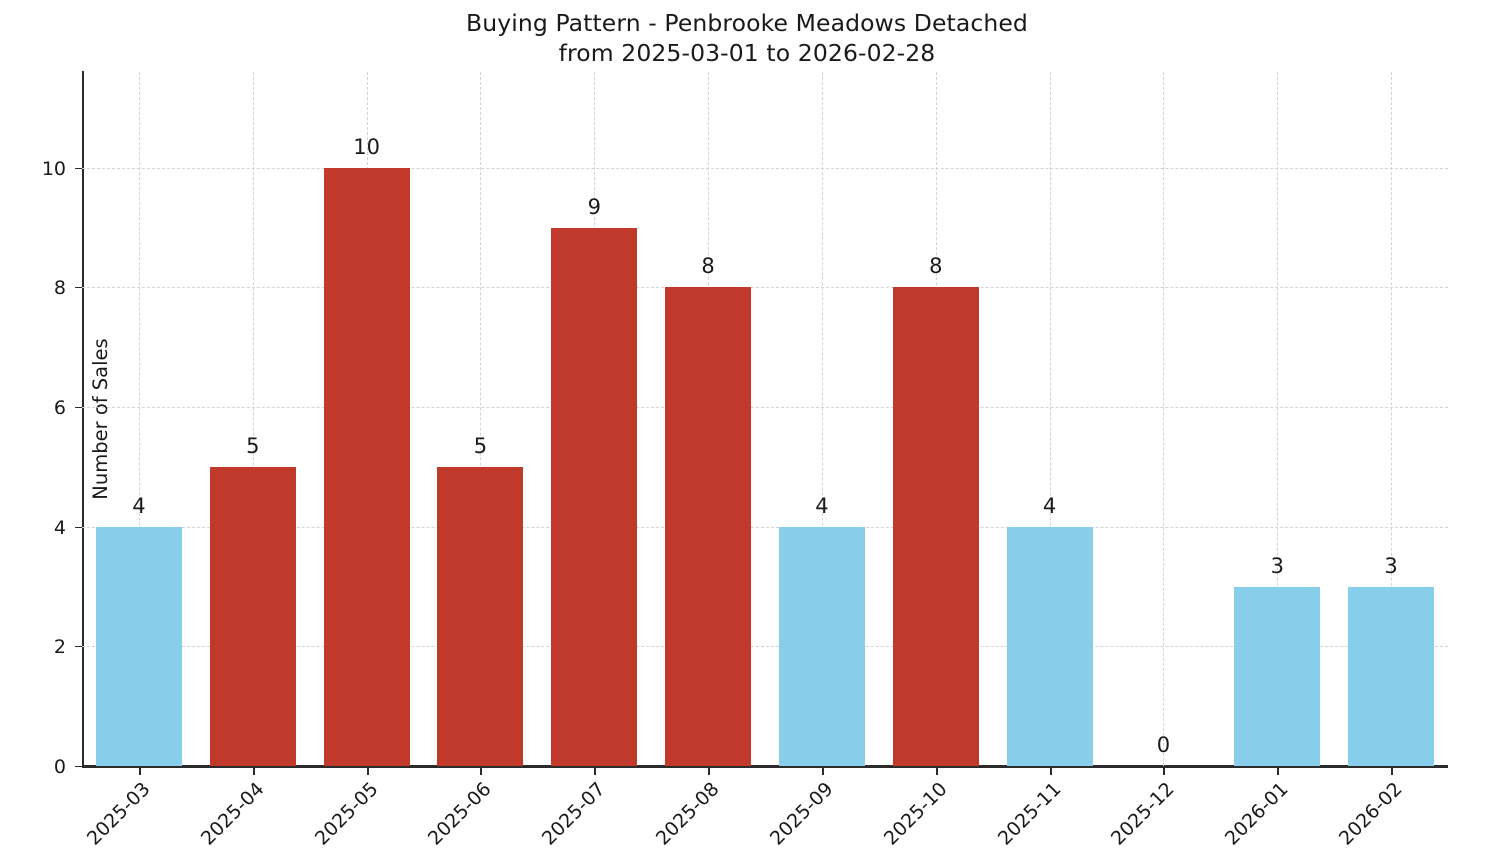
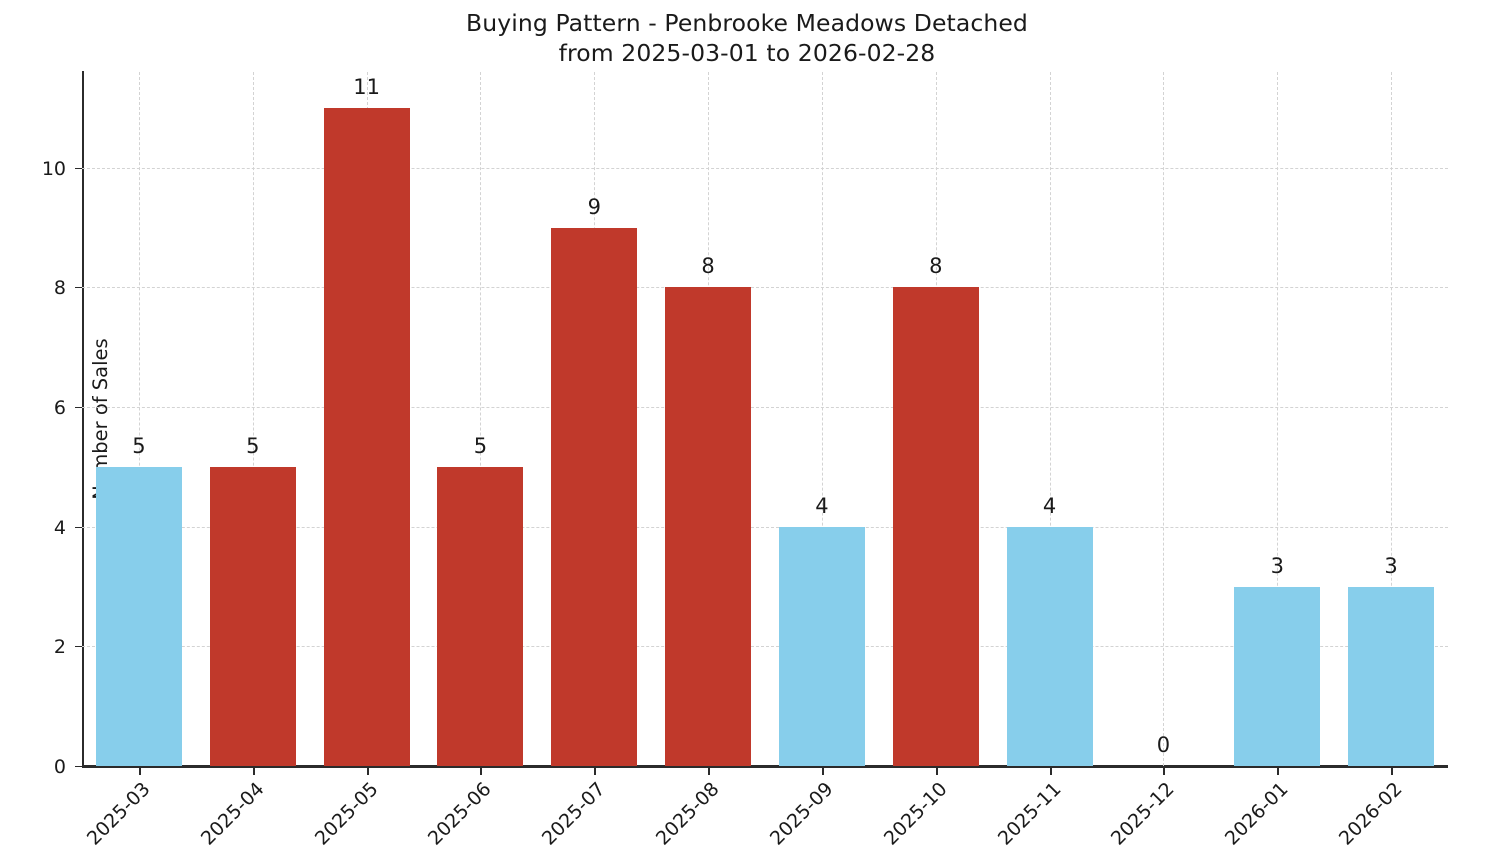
2025-03: 4 -> 5
2025-05: 10 -> 11
